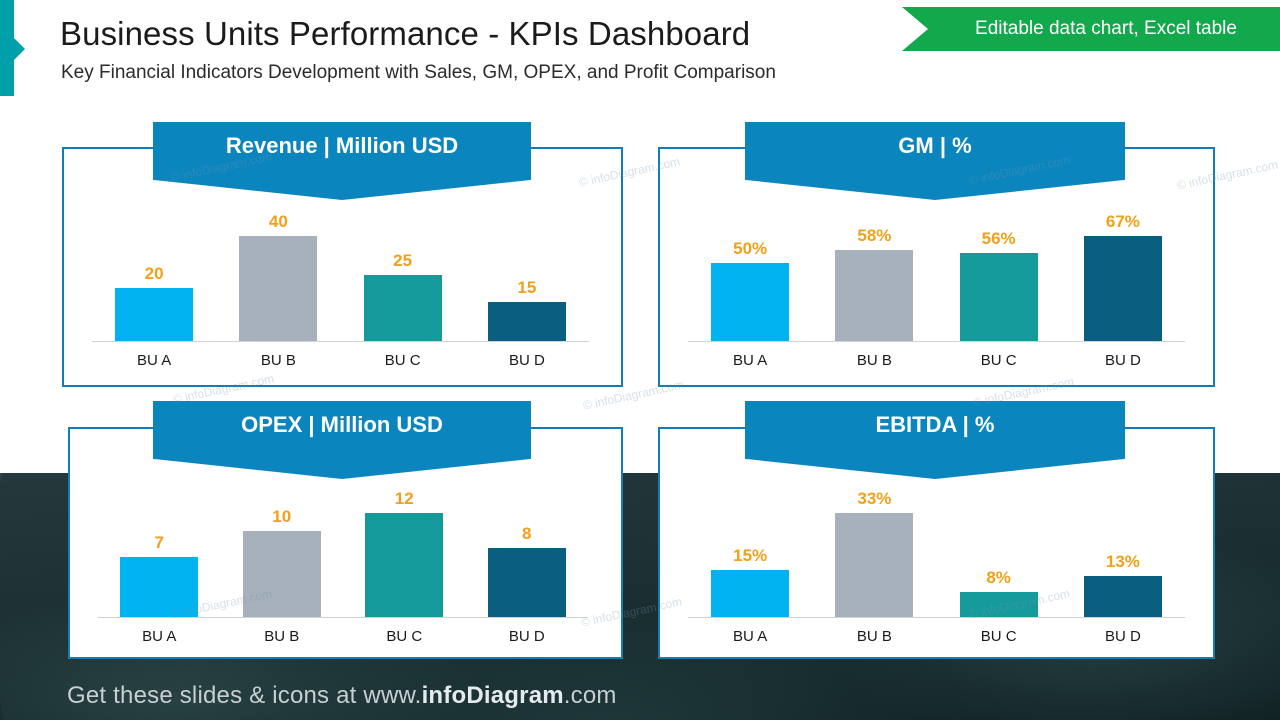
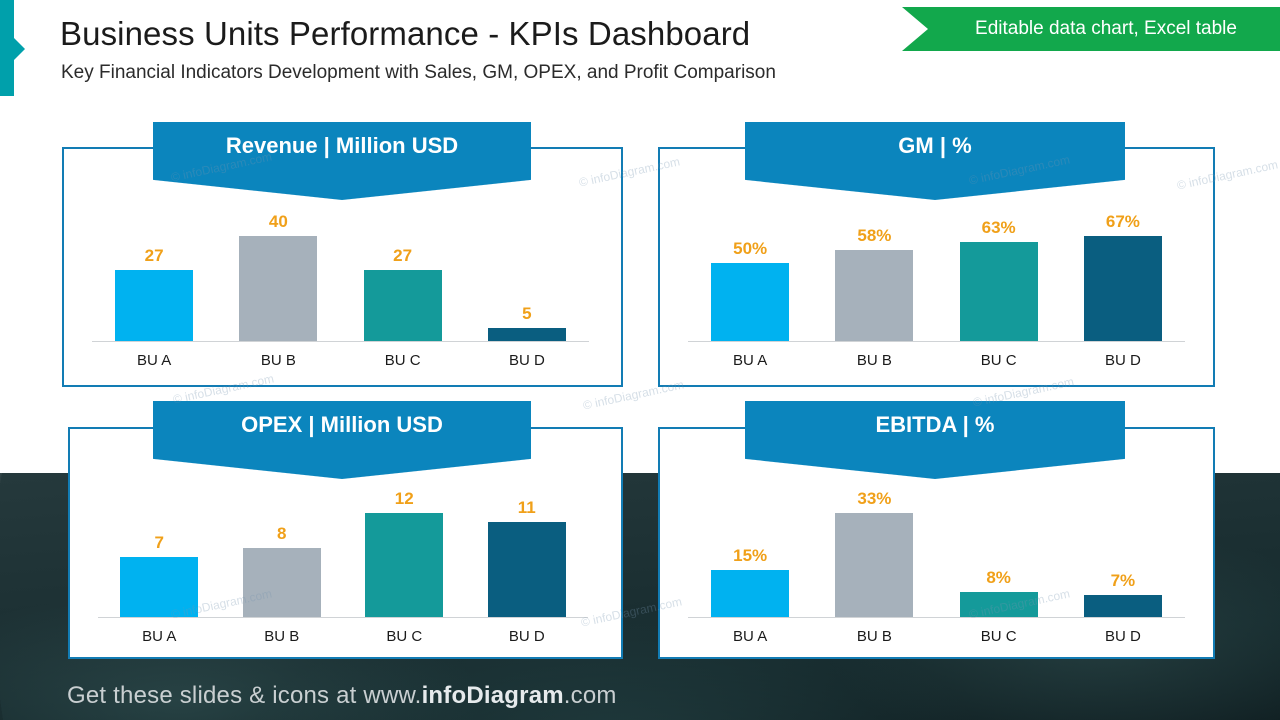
Revenue | Million USD/BU A: 20 -> 27
Revenue | Million USD/BU C: 25 -> 27
Revenue | Million USD/BU D: 15 -> 5
GM | %/BU C: 56% -> 63%
OPEX | Million USD/BU B: 10 -> 8
OPEX | Million USD/BU D: 8 -> 11
EBITDA | %/BU D: 13% -> 7%
